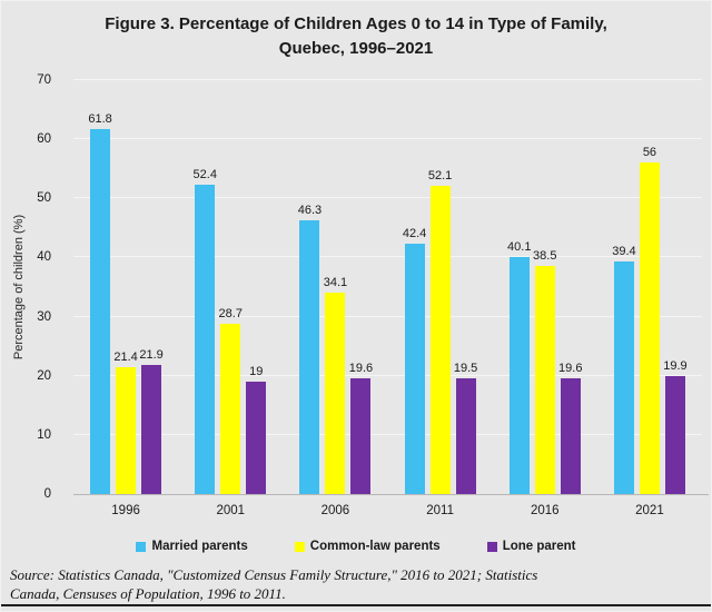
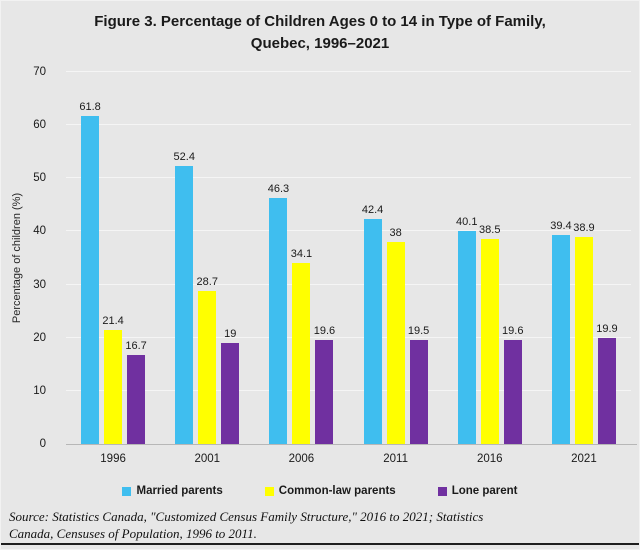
Lone parent/1996: 21.9 -> 16.7
Common-law parents/2011: 52.1 -> 38
Common-law parents/2021: 56 -> 38.9
